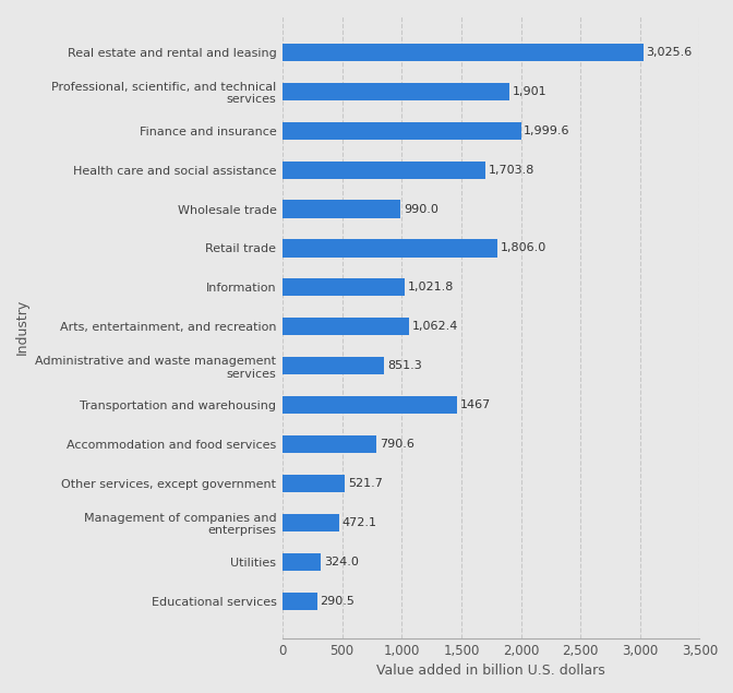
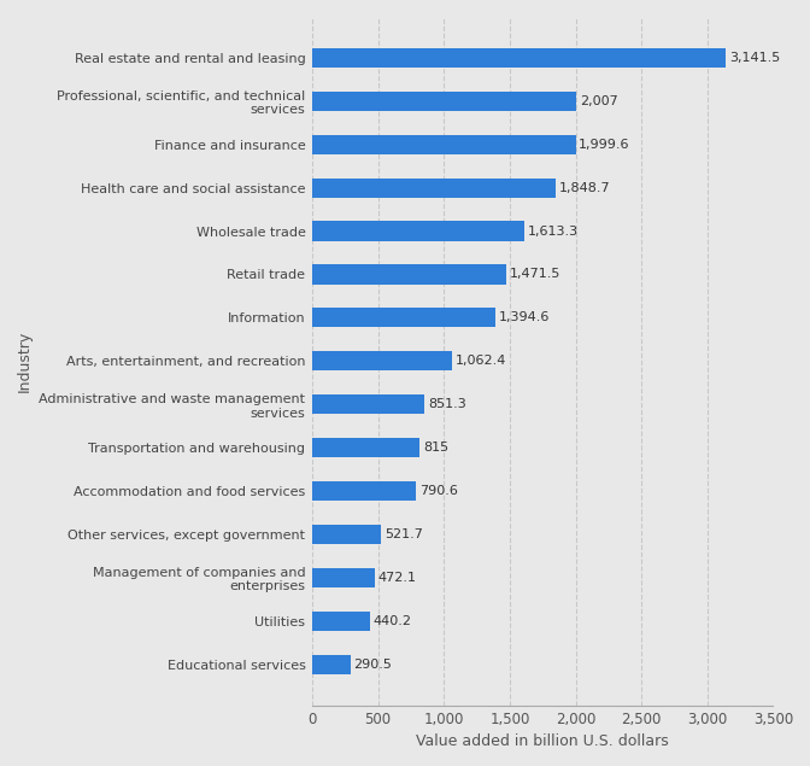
Real estate and rental and leasing: 3,025.6 -> 3,141.5
Professional, scientific, and technical services: 1,901 -> 2,007
Health care and social assistance: 1,703.8 -> 1,848.7
Wholesale trade: 990.0 -> 1,613.3
Retail trade: 1,806.0 -> 1,471.5
Information: 1,021.8 -> 1,394.6
Transportation and warehousing: 1467 -> 815
Utilities: 324.0 -> 440.2
